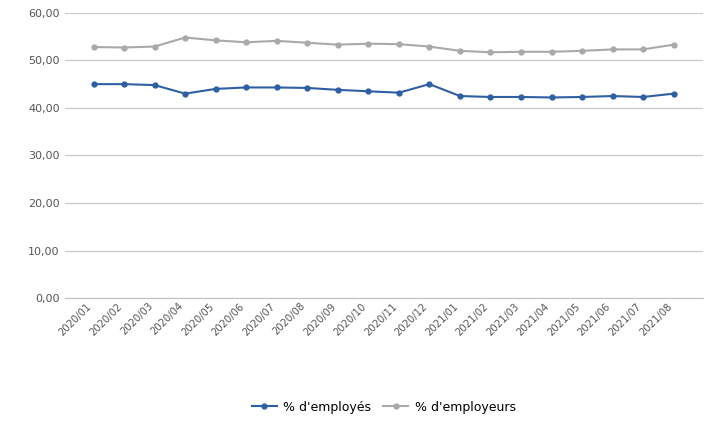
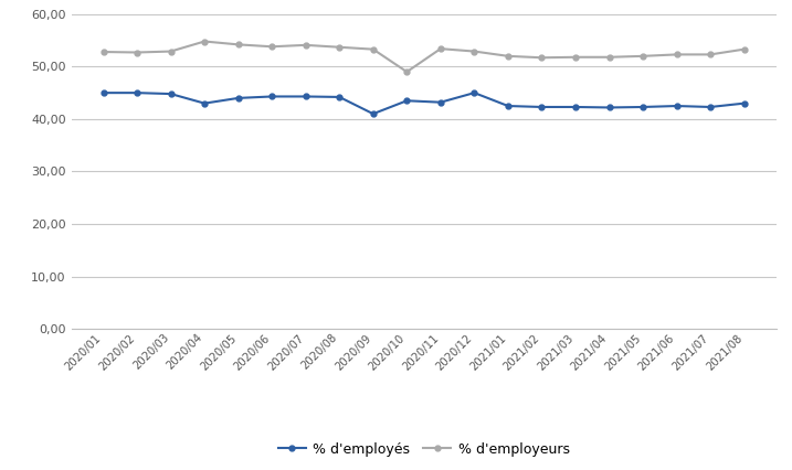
% d'employés/2020/09: 43,8 -> 41,0
% d'employeurs/2020/10: 53,5 -> 49,0
